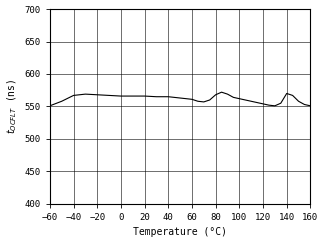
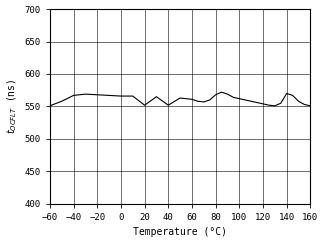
20: 566 -> 552
40: 565 -> 552
